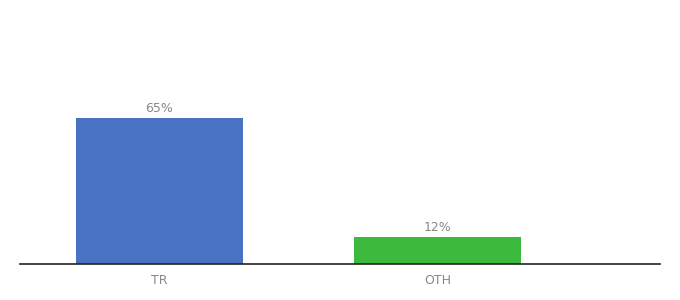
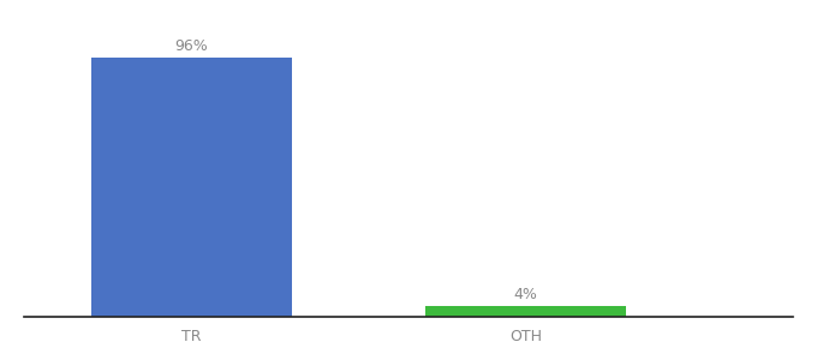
TR: 65% -> 96%
OTH: 12% -> 4%
